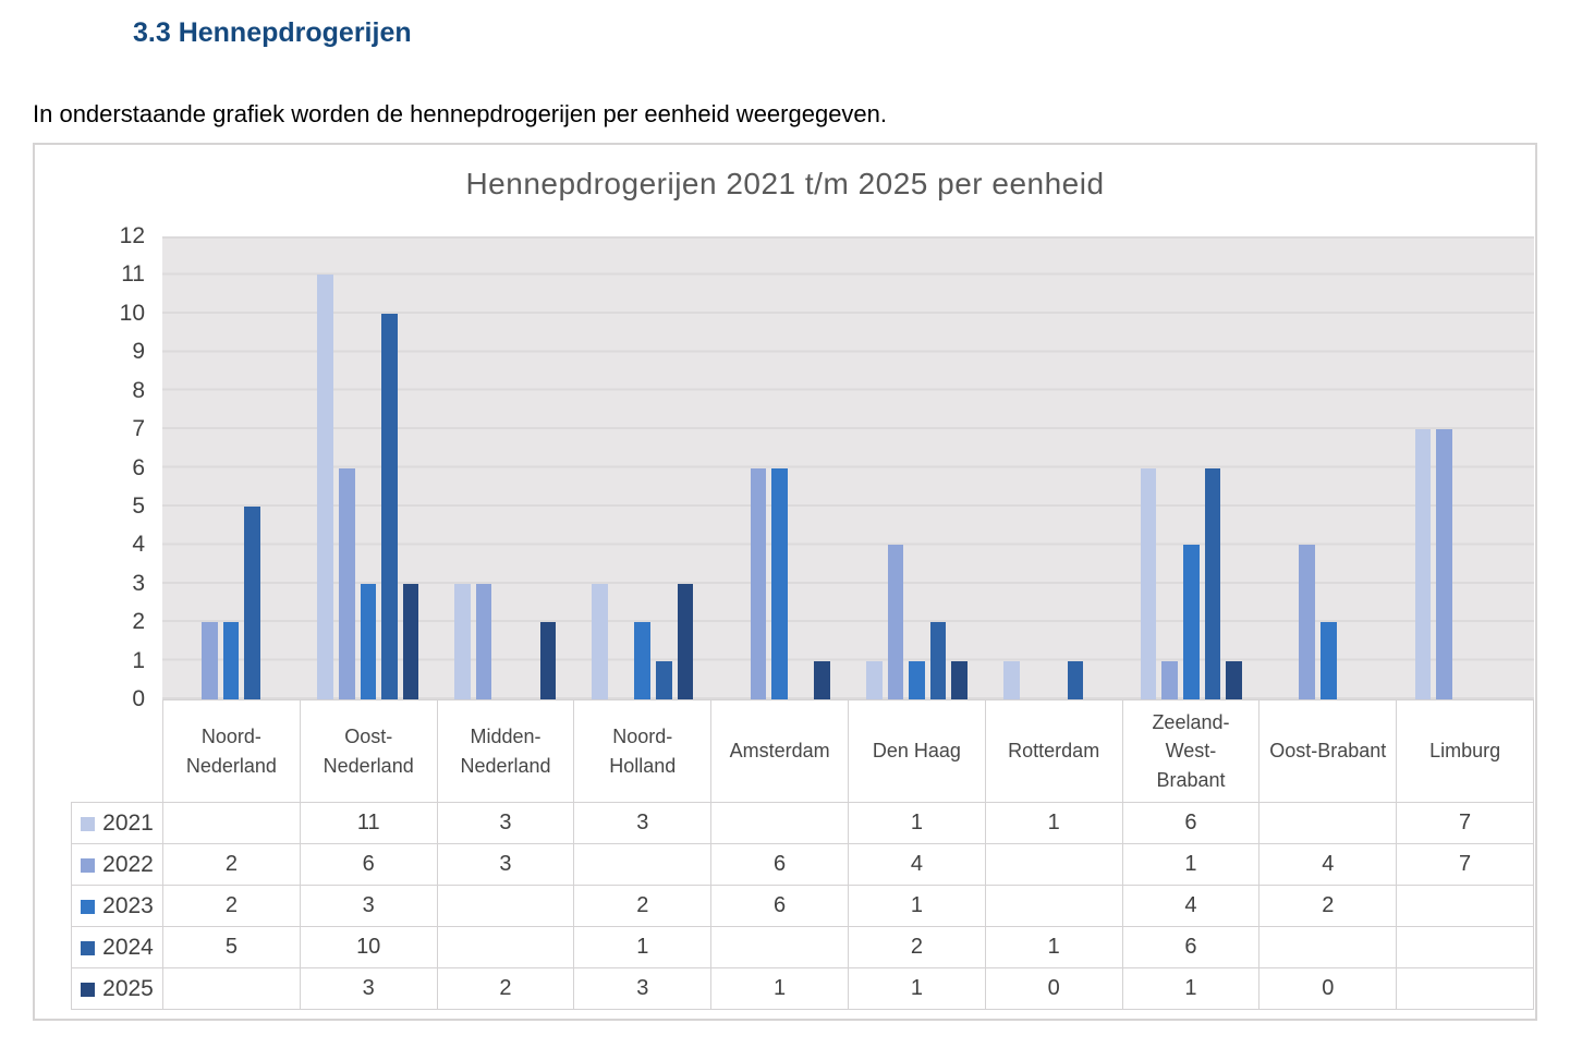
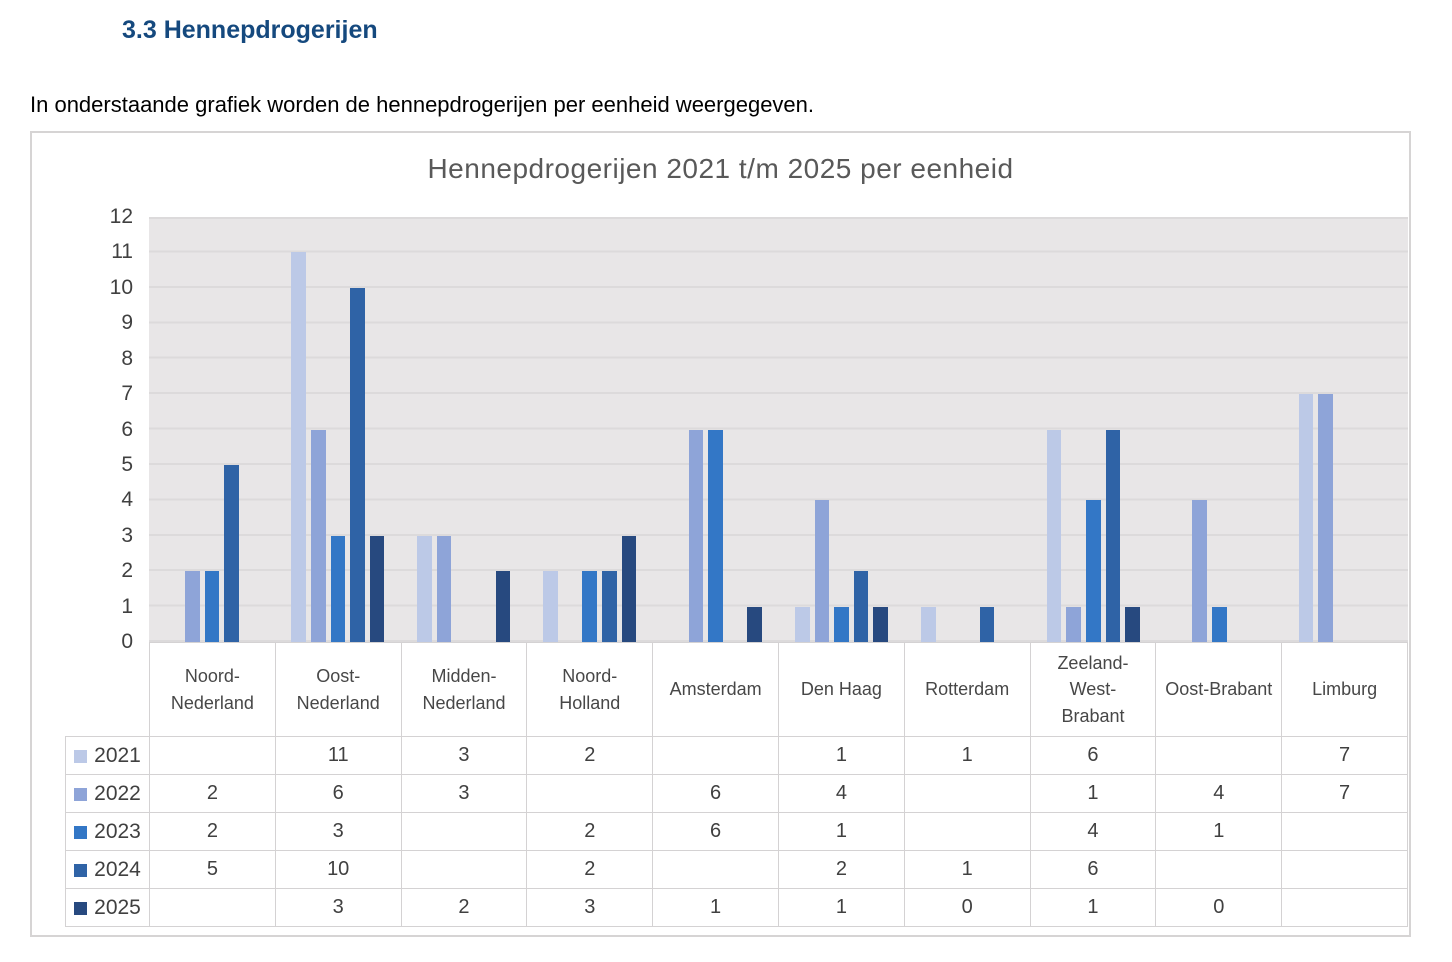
2021/Noord-Holland: 3 -> 2
2024/Noord-Holland: 1 -> 2
2023/Oost-Brabant: 2 -> 1
